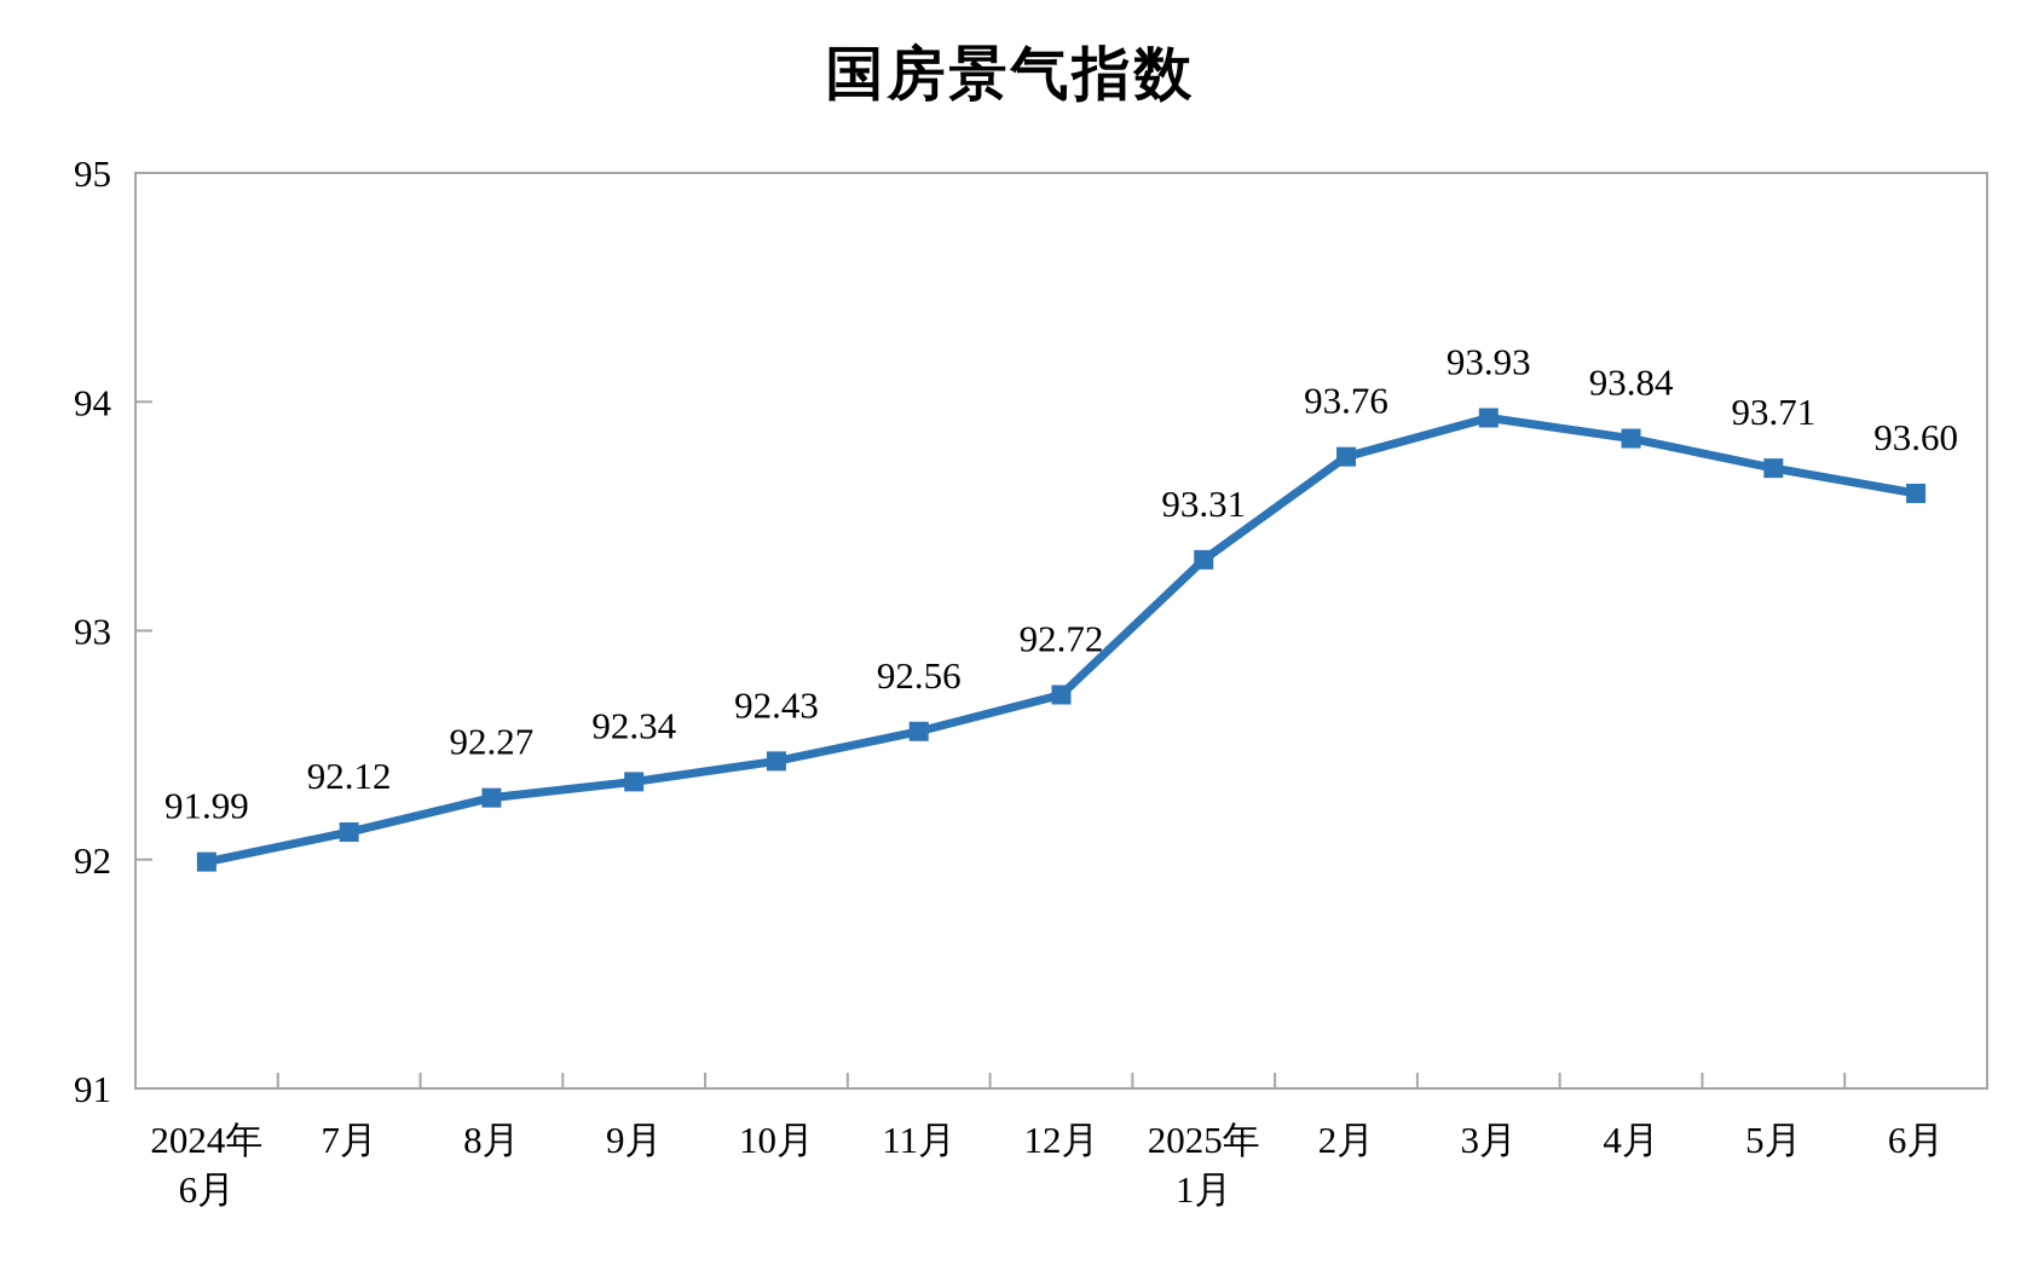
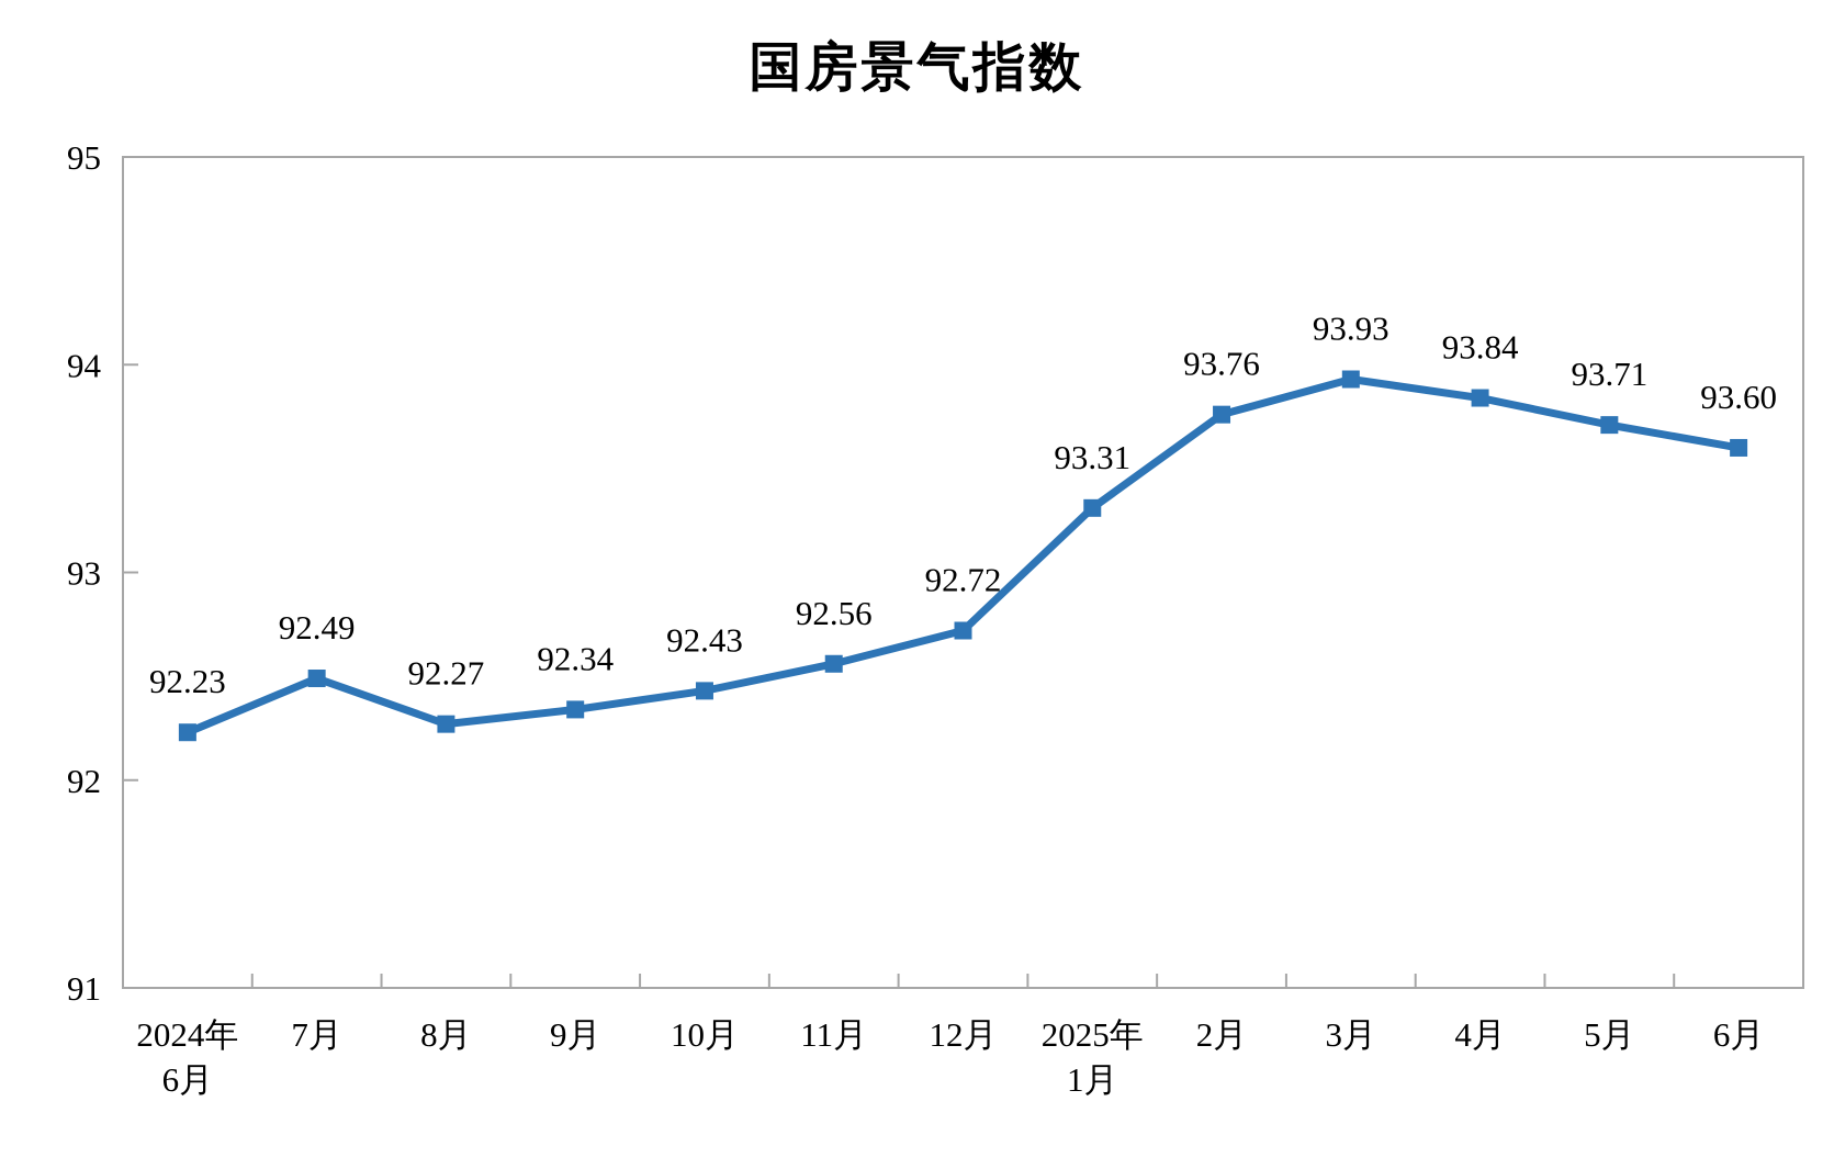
2024年 6月: 91.99 -> 92.23
7月: 92.12 -> 92.49
